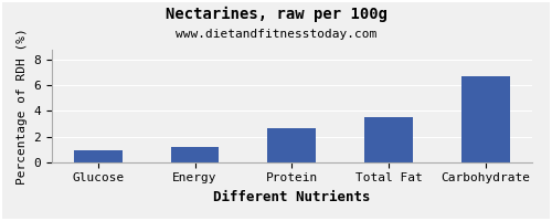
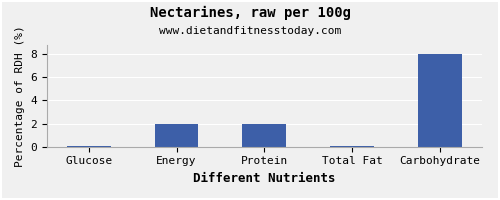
Glucose: 0.9 -> 0.1
Energy: 1.2 -> 2.0
Protein: 2.7 -> 2.0
Total Fat: 3.5 -> 0.1
Carbohydrate: 6.7 -> 8.0
